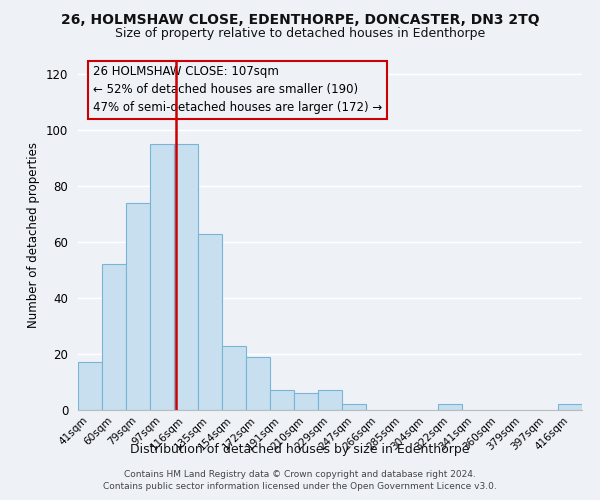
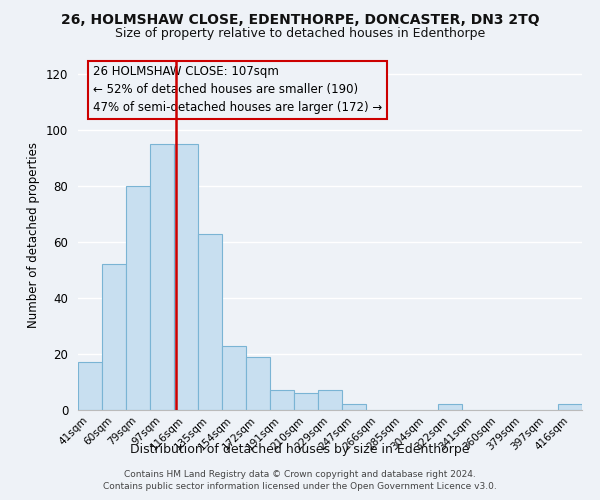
79sqm: 74 -> 80
